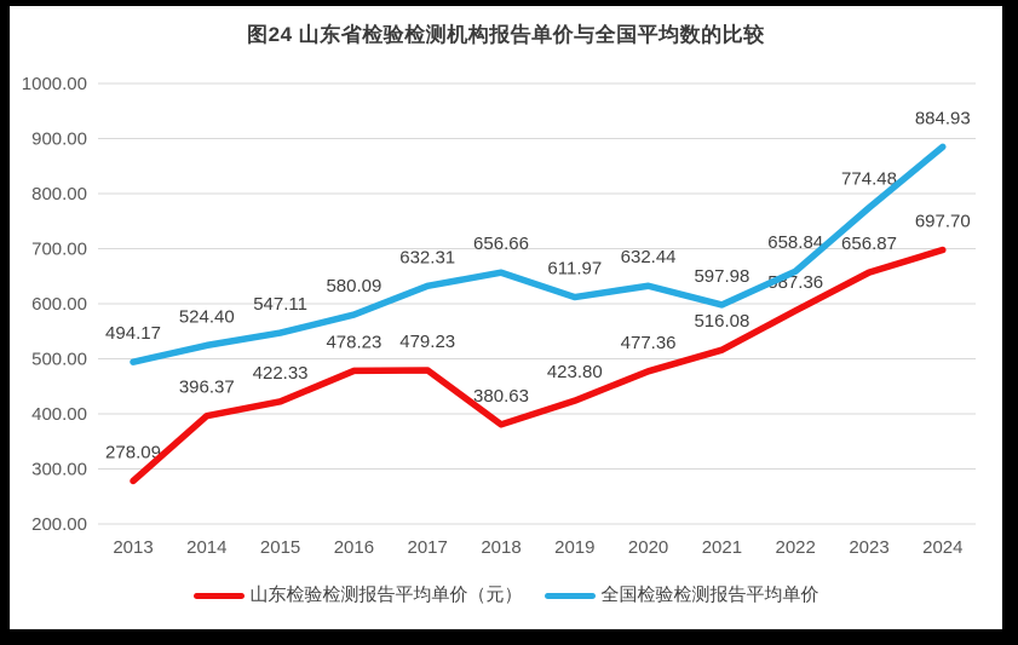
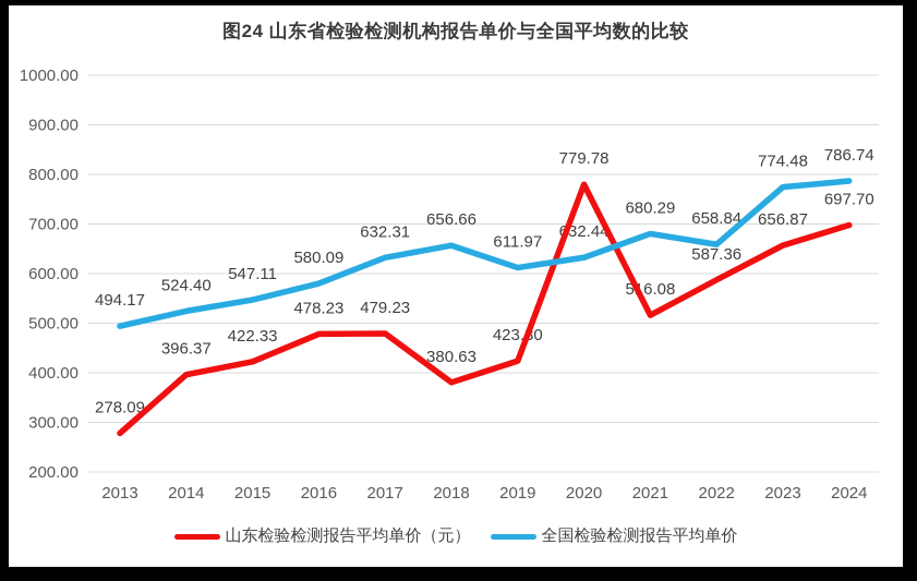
山东检验检测报告平均单价（元）/2020: 477.36 -> 779.78
全国检验检测报告平均单价/2021: 597.98 -> 680.29
全国检验检测报告平均单价/2024: 884.93 -> 786.74
